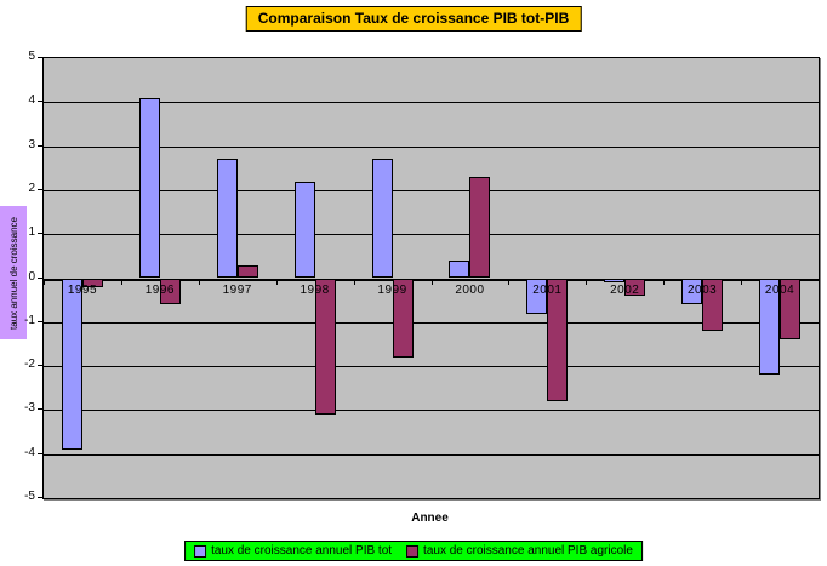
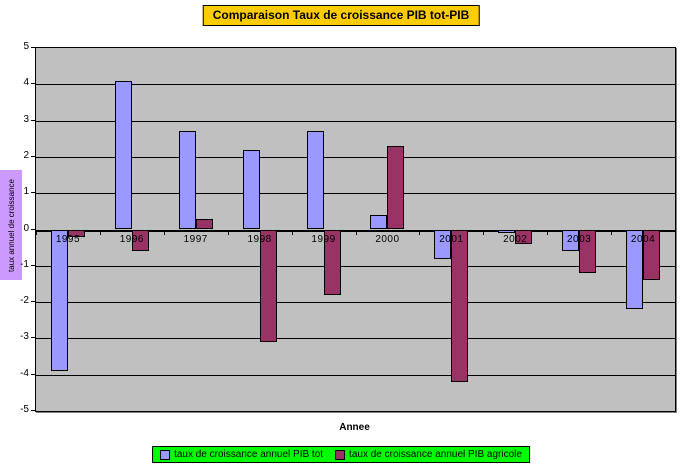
taux de croissance annuel PIB agricole/2001: -2.8 -> -4.2
